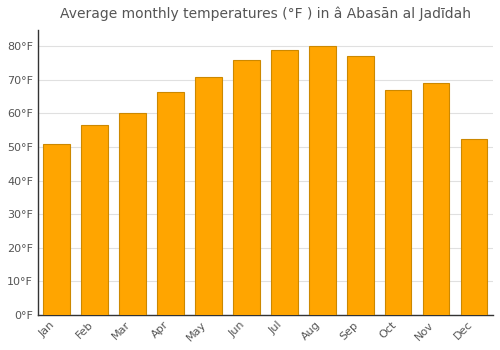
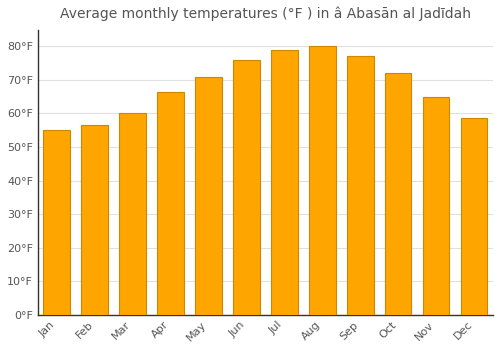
Jan: 51.0°F -> 55.0°F
Oct: 67.0°F -> 72.0°F
Nov: 69.0°F -> 65.0°F
Dec: 52.5°F -> 58.5°F
